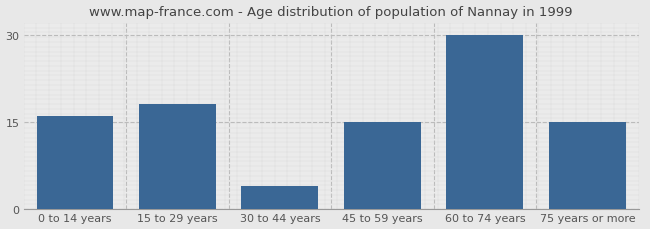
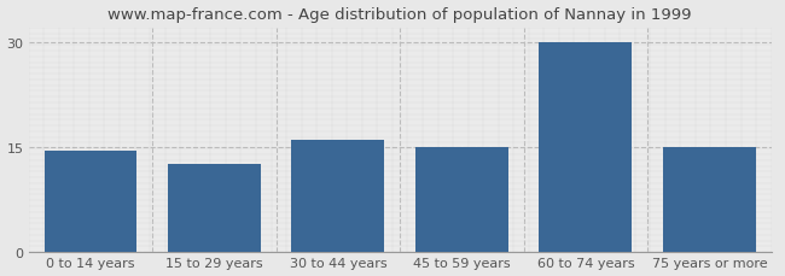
0 to 14 years: 16.0 -> 14.5
15 to 29 years: 18.0 -> 12.5
30 to 44 years: 4.0 -> 16.0
